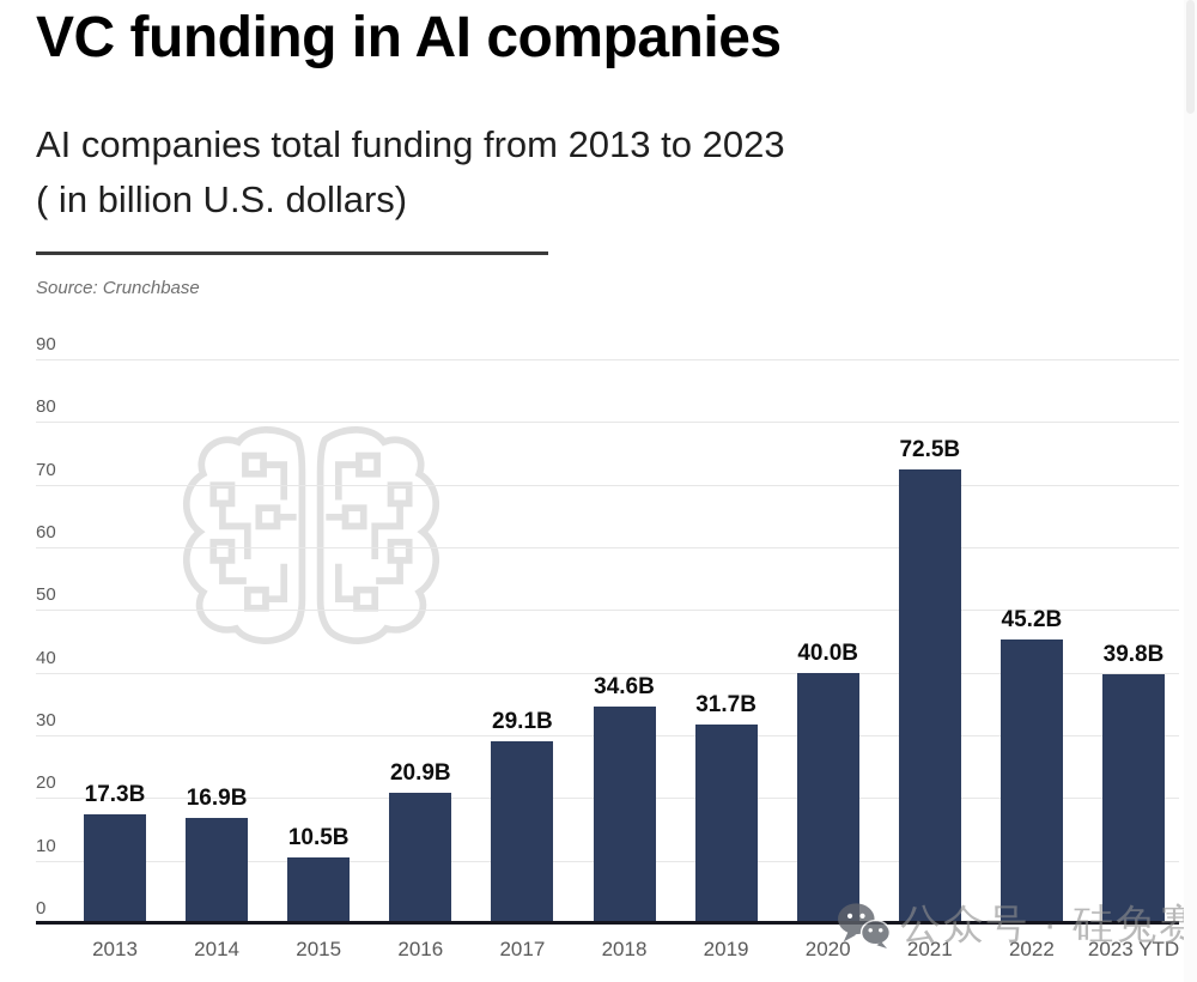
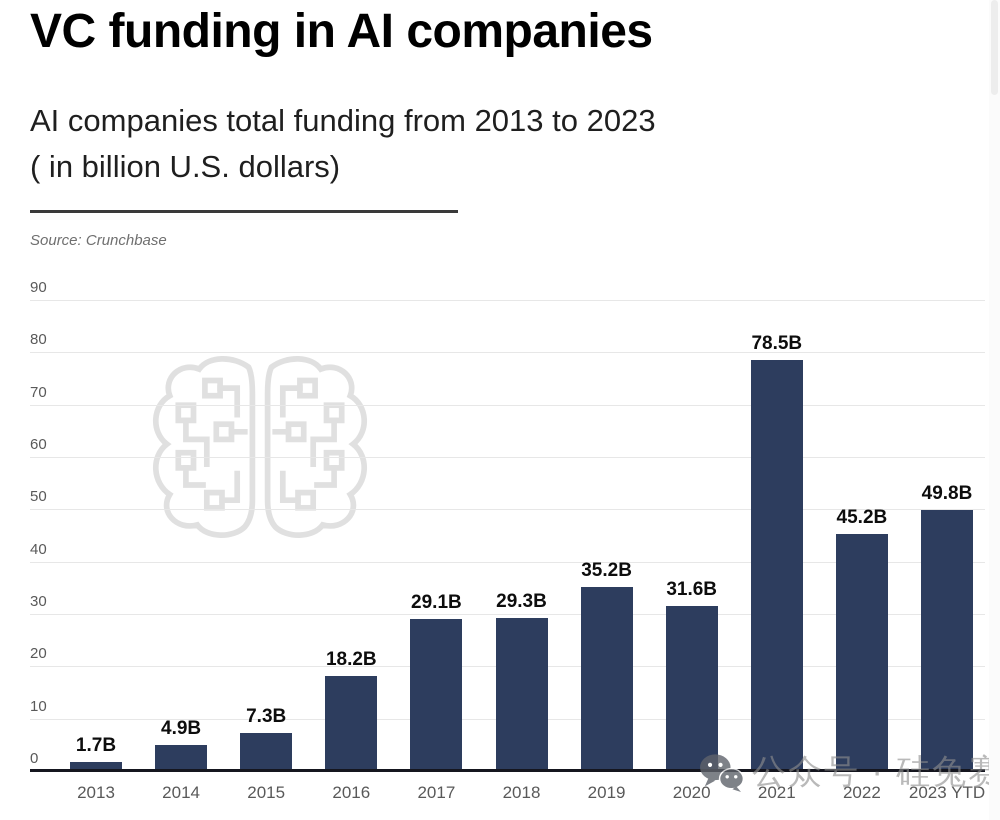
2013: 17.3B -> 1.7B
2014: 16.9B -> 4.9B
2015: 10.5B -> 7.3B
2016: 20.9B -> 18.2B
2018: 34.6B -> 29.3B
2019: 31.7B -> 35.2B
2020: 40.0B -> 31.6B
2021: 72.5B -> 78.5B
2023 YTD: 39.8B -> 49.8B
